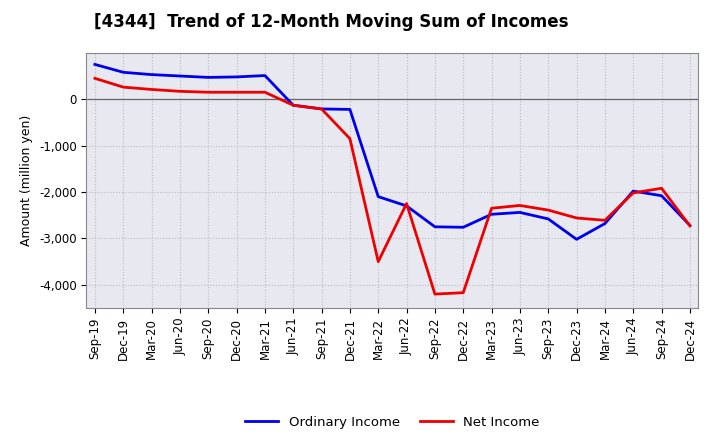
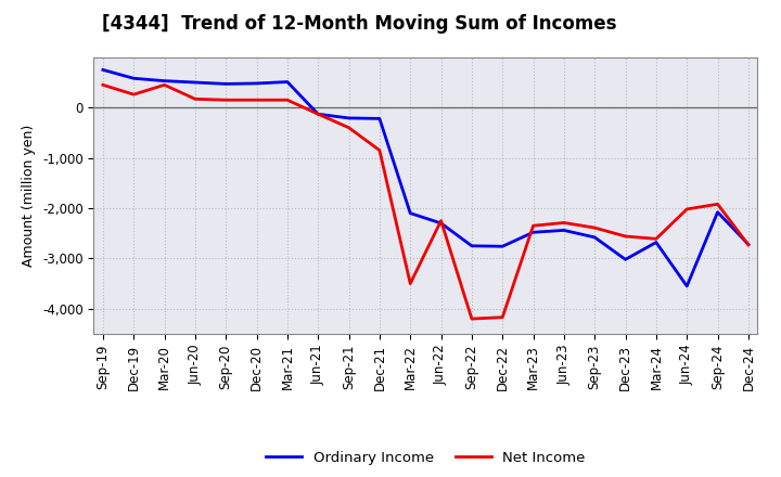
Net Income/Mar-20: 210 -> 450
Net Income/Sep-21: -210 -> -400
Ordinary Income/Jun-24: -1,980 -> -3,550
